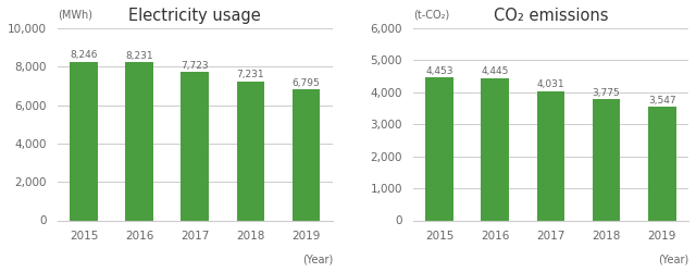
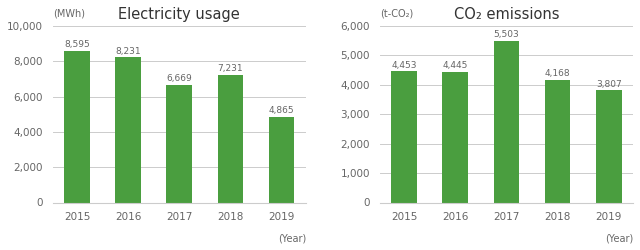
Electricity usage/2015: 8,246 -> 8,595
Electricity usage/2017: 7,723 -> 6,669
Electricity usage/2019: 6,795 -> 4,865
CO₂ emissions/2017: 4,031 -> 5,503
CO₂ emissions/2018: 3,775 -> 4,168
CO₂ emissions/2019: 3,547 -> 3,807
